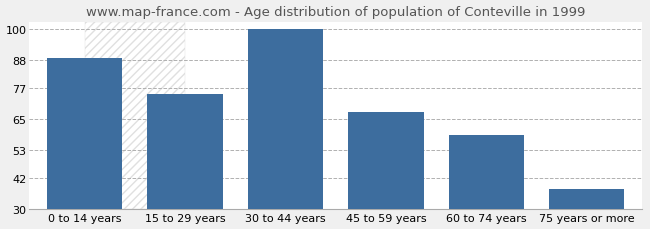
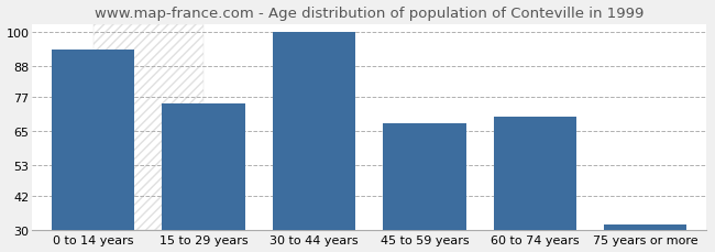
0 to 14 years: 89 -> 94
60 to 74 years: 59 -> 70
75 years or more: 38 -> 32
